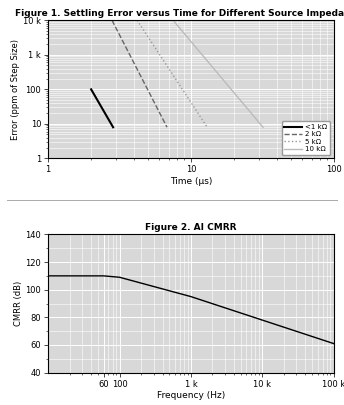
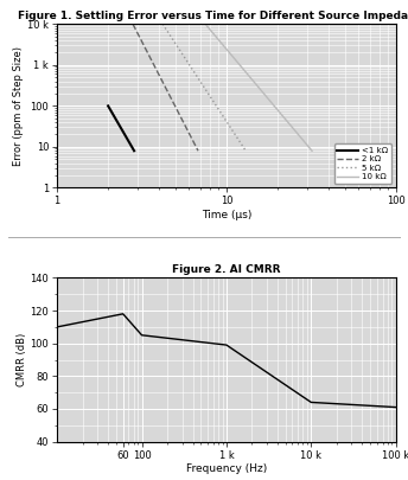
60: 110 -> 118
100: 109 -> 105
1 k: 95 -> 99
10 k: 78 -> 64
